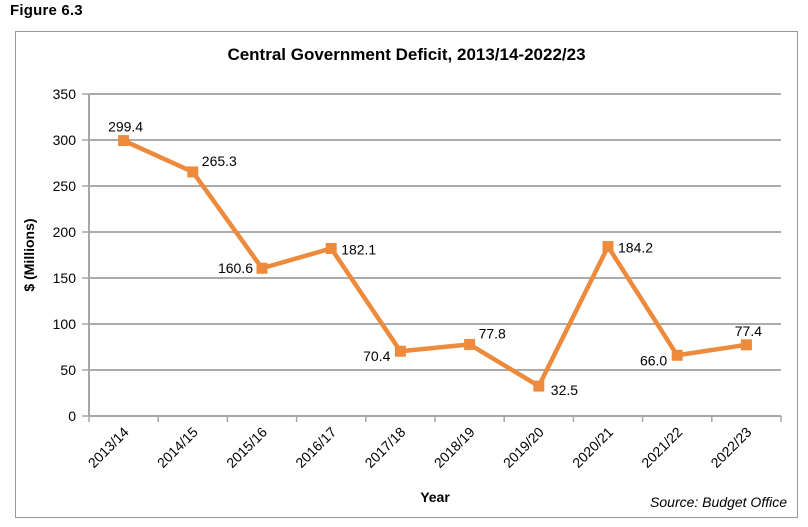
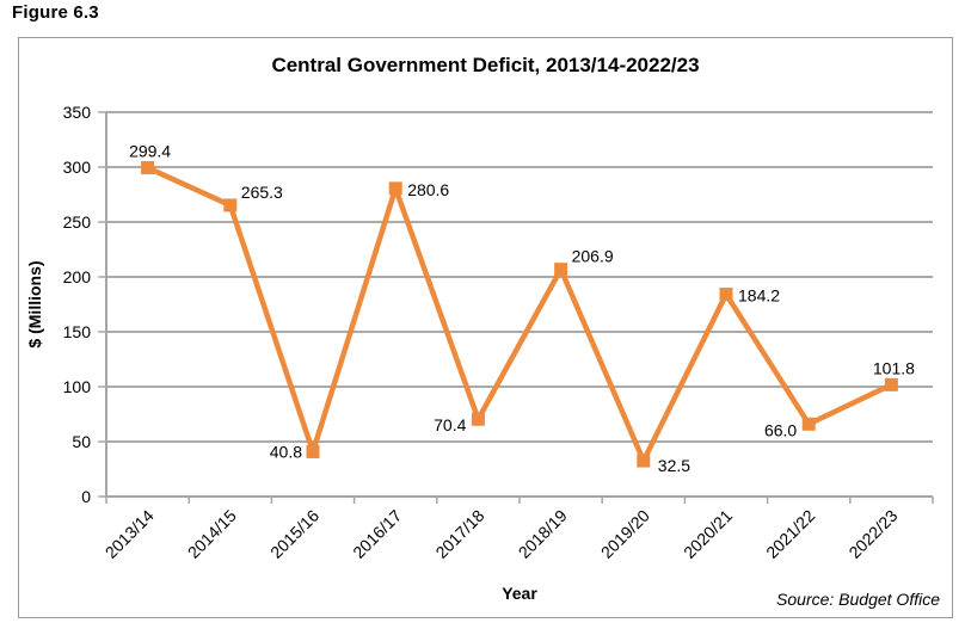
2015/16: 160.6 -> 40.8
2016/17: 182.1 -> 280.6
2018/19: 77.8 -> 206.9
2022/23: 77.4 -> 101.8
